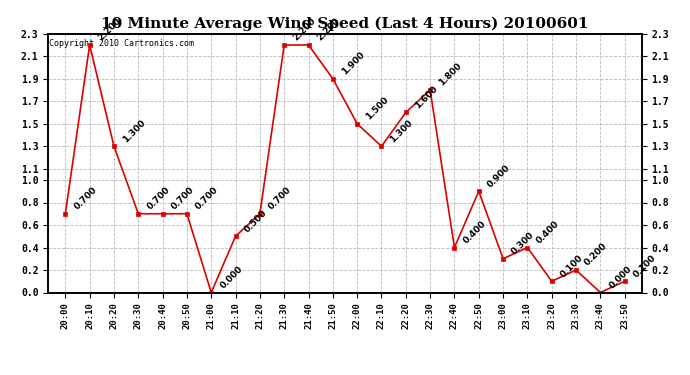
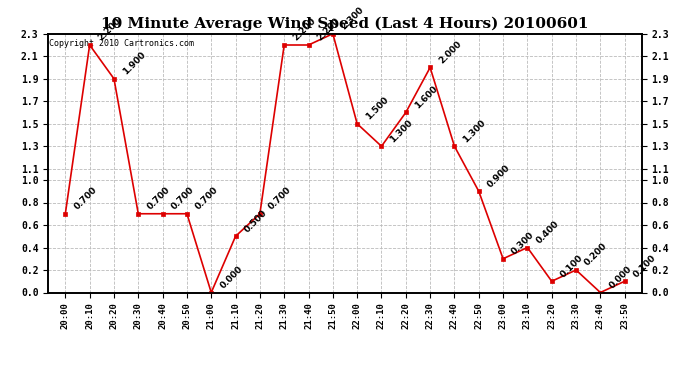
20:20: 1.300 -> 1.900
21:50: 1.9 -> 2.3
22:30: 1.800 -> 2.000
22:40: 0.400 -> 1.300
